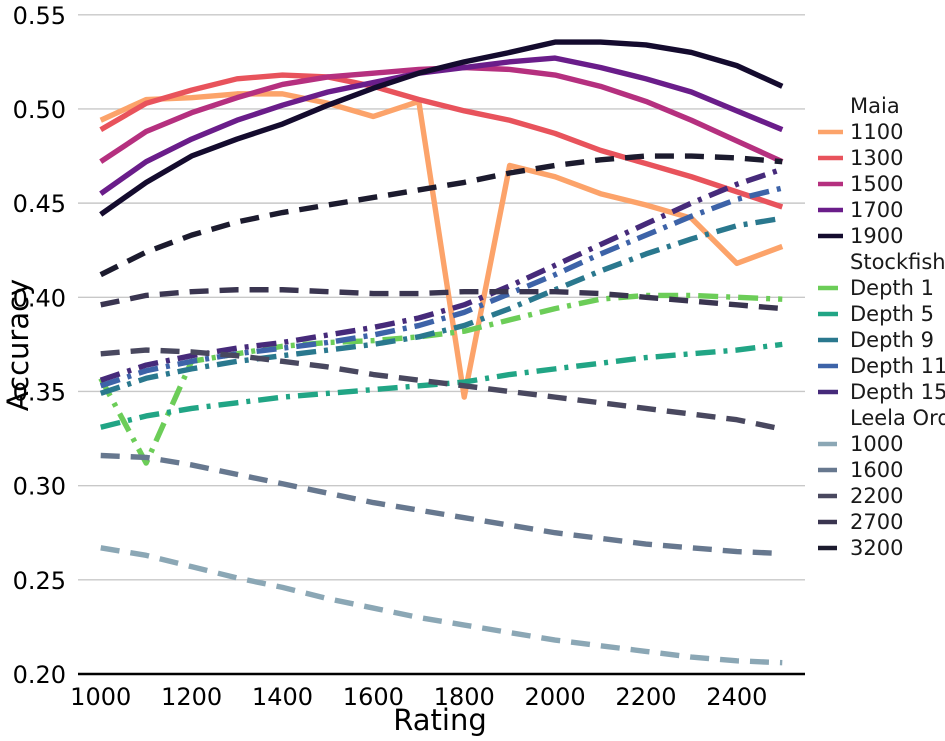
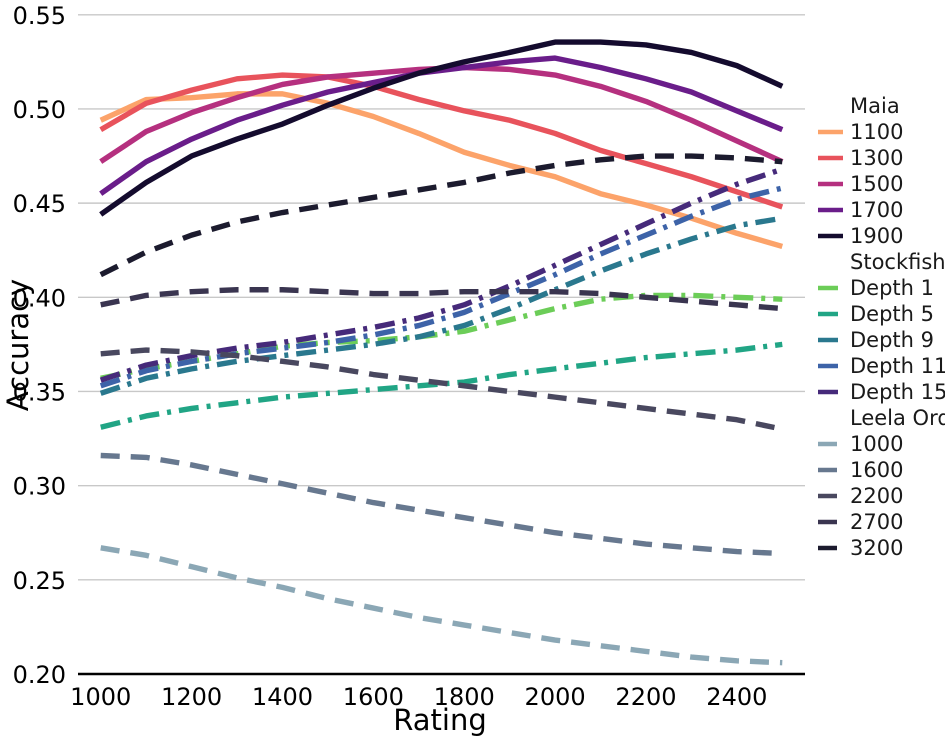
Stockfish Depth 1/1100: 0.312 -> 0.362
Maia 1100/1700: 0.504 -> 0.487
Maia 1100/1800: 0.347 -> 0.477
Maia 1100/2400: 0.418 -> 0.434
